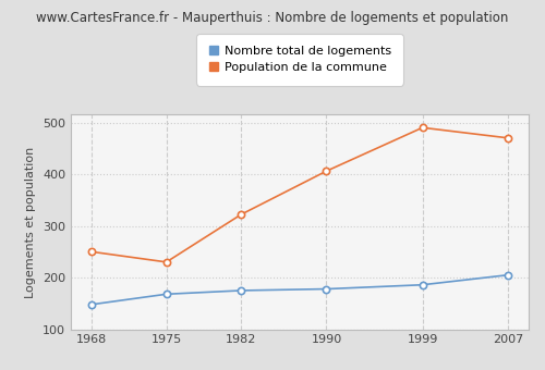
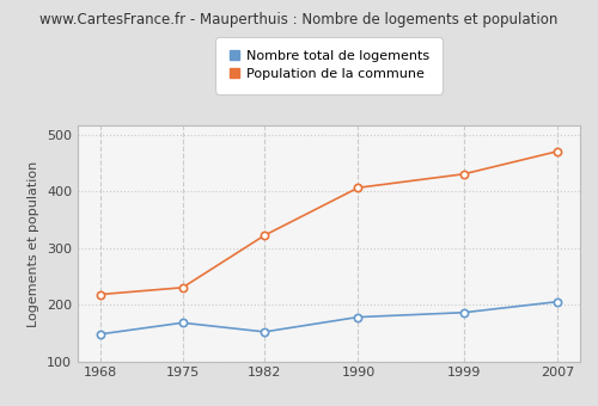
Population de la commune/1968: 250 -> 218
Nombre total de logements/1982: 175 -> 152
Population de la commune/1999: 490 -> 430
